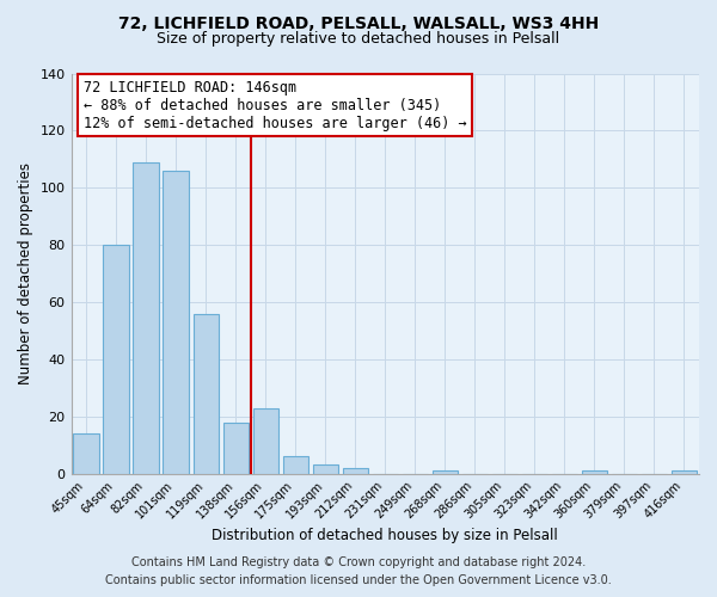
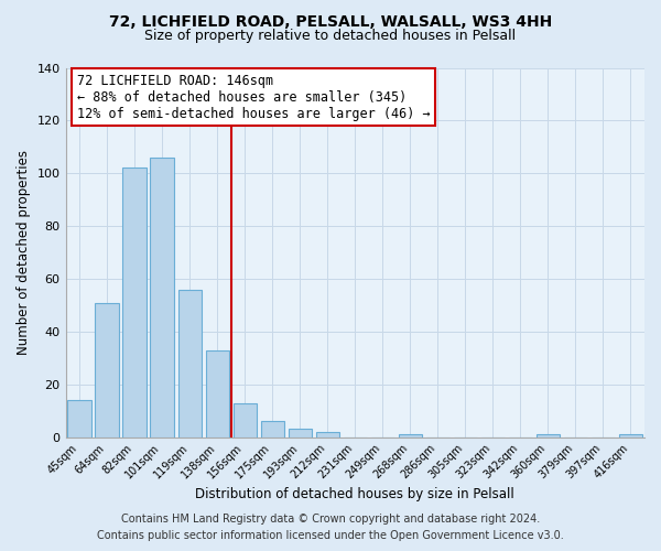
64sqm: 80 -> 51
82sqm: 109 -> 102
138sqm: 18 -> 33
156sqm: 23 -> 13
